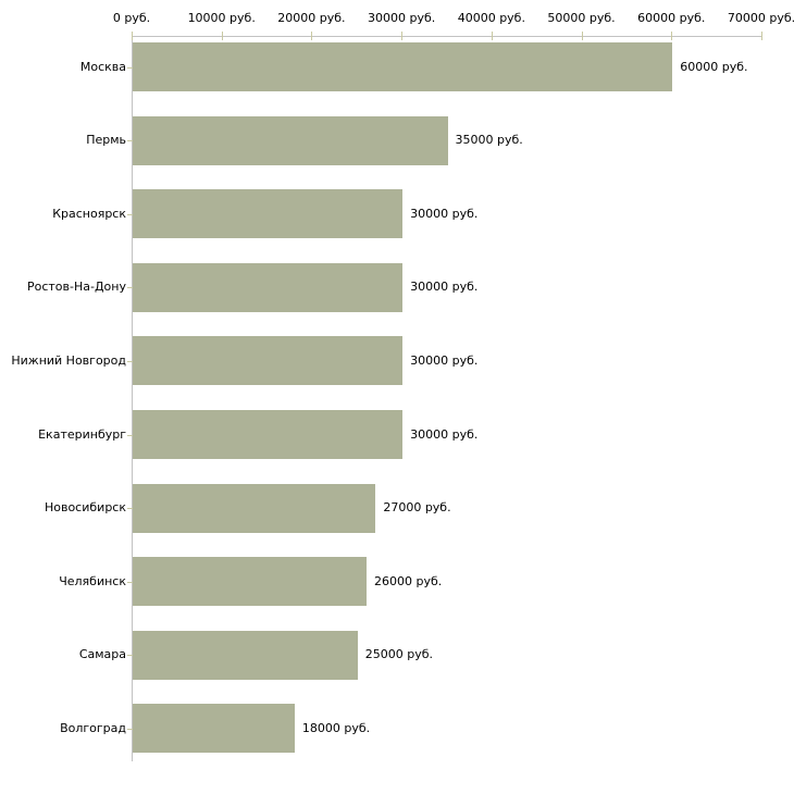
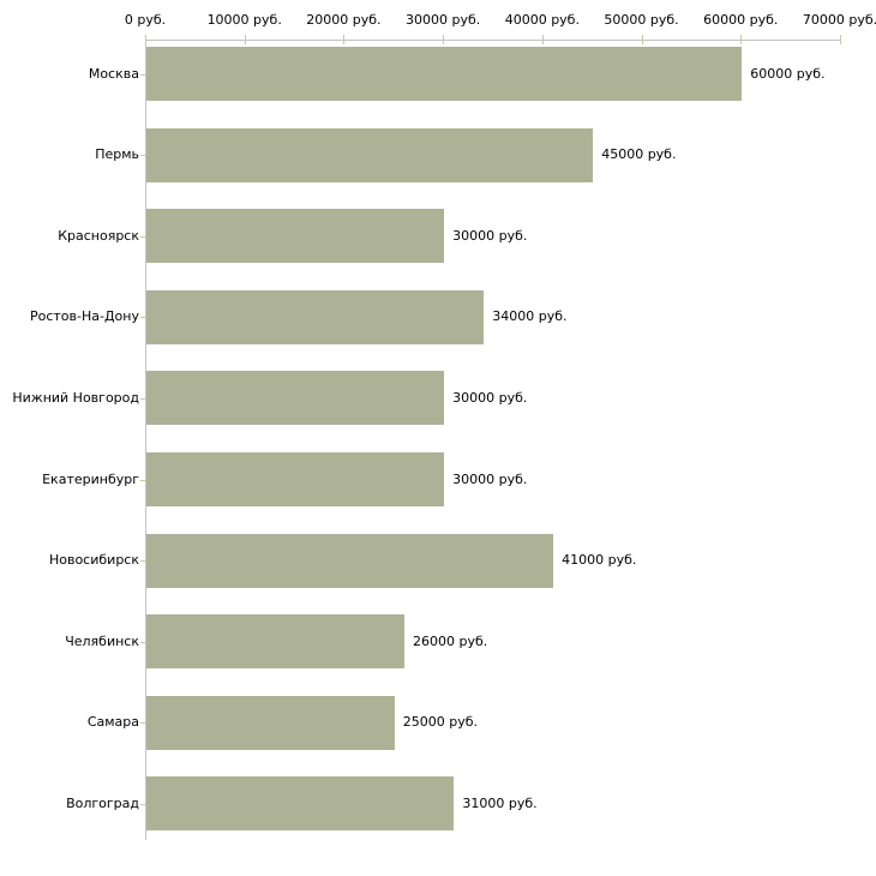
Пермь: 35000 -> 45000
Ростов-На-Дону: 30000 -> 34000
Новосибирск: 27000 -> 41000
Волгоград: 18000 -> 31000
